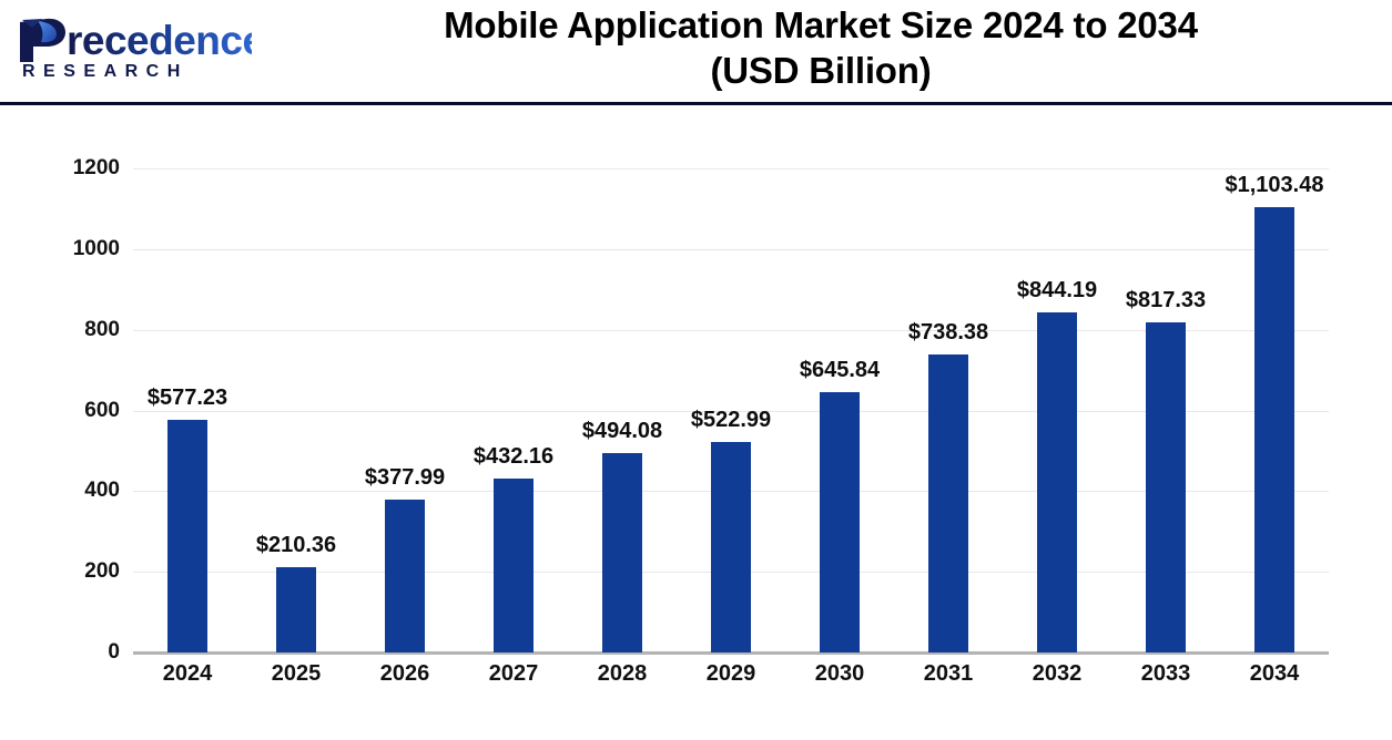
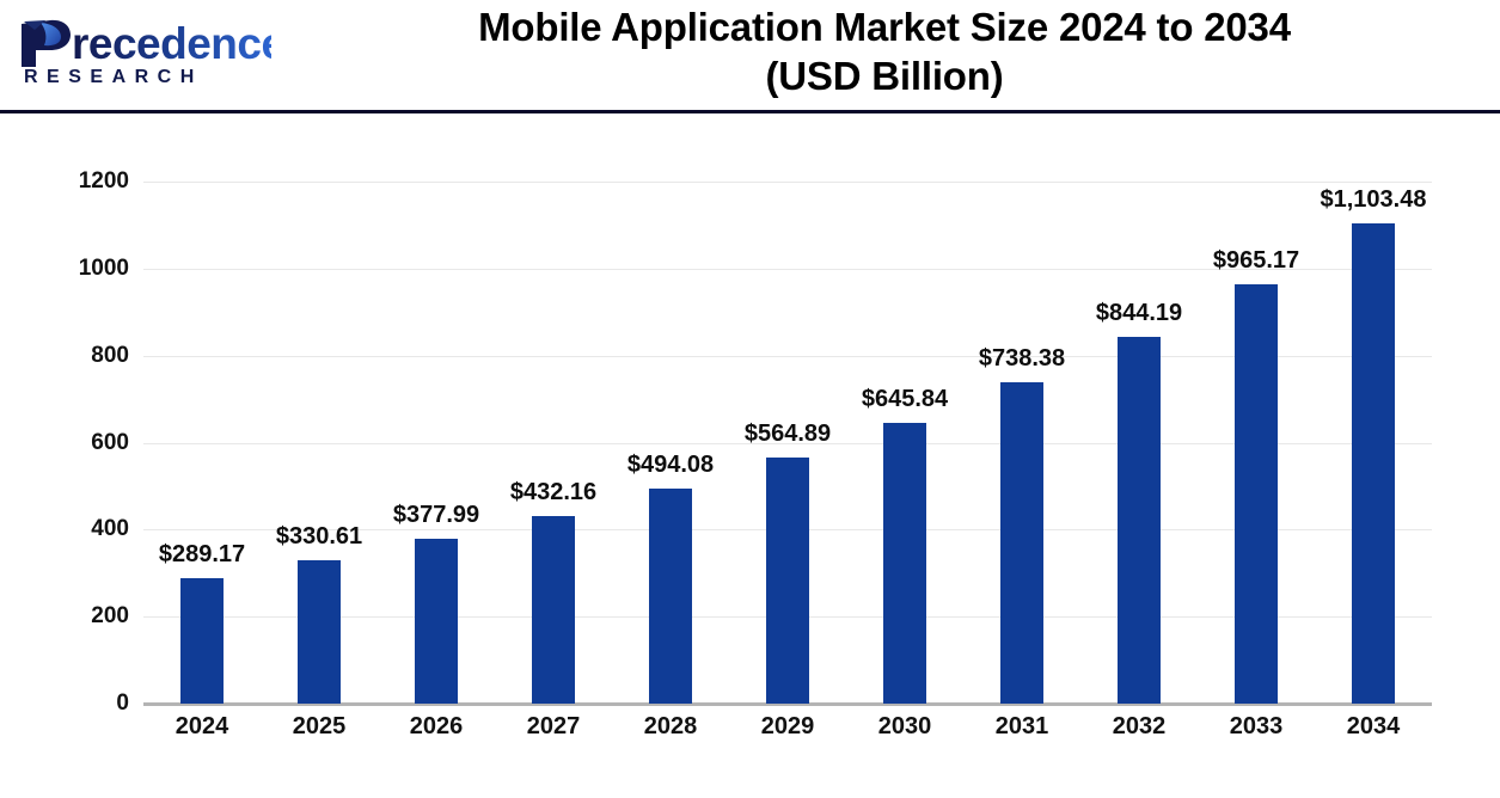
2024: $577.23 -> $289.17
2025: $210.36 -> $330.61
2029: $522.99 -> $564.89
2033: $817.33 -> $965.17
